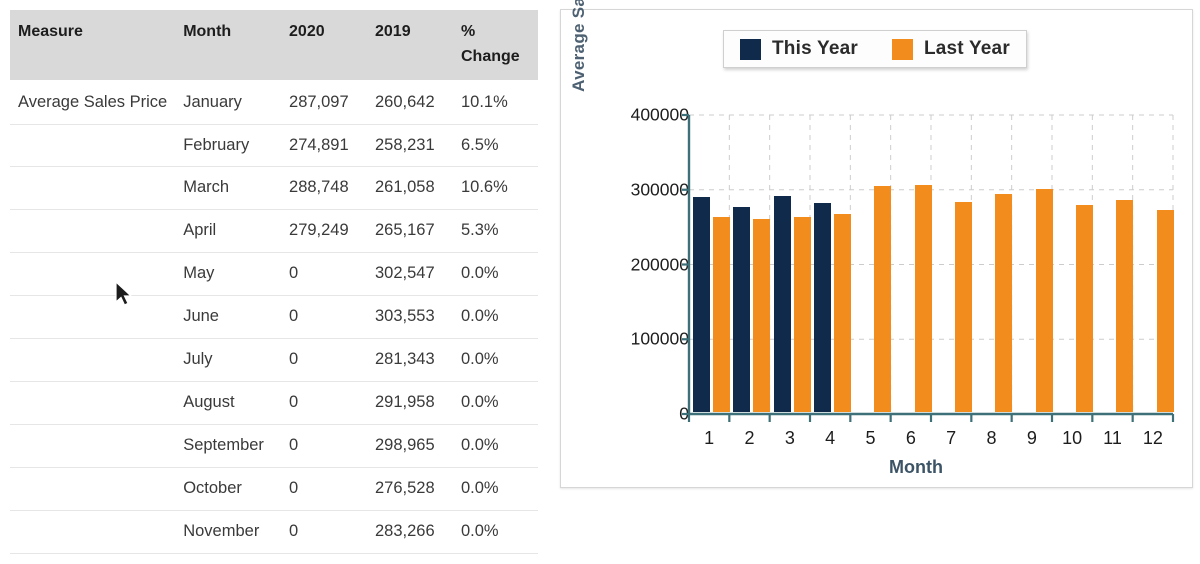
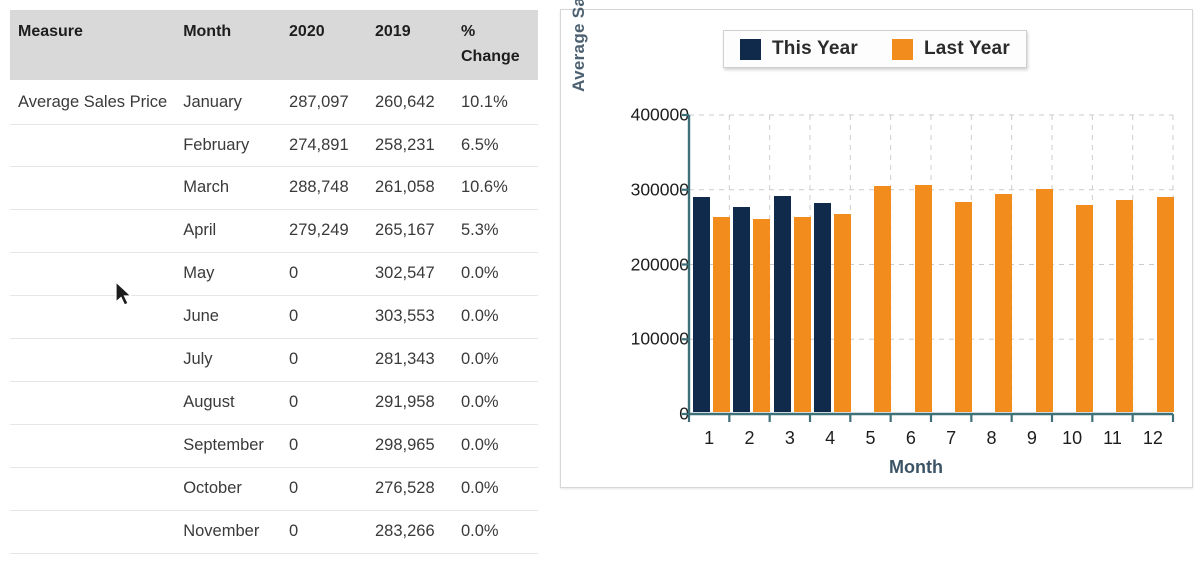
Last Year/12: 270000 -> 290000
